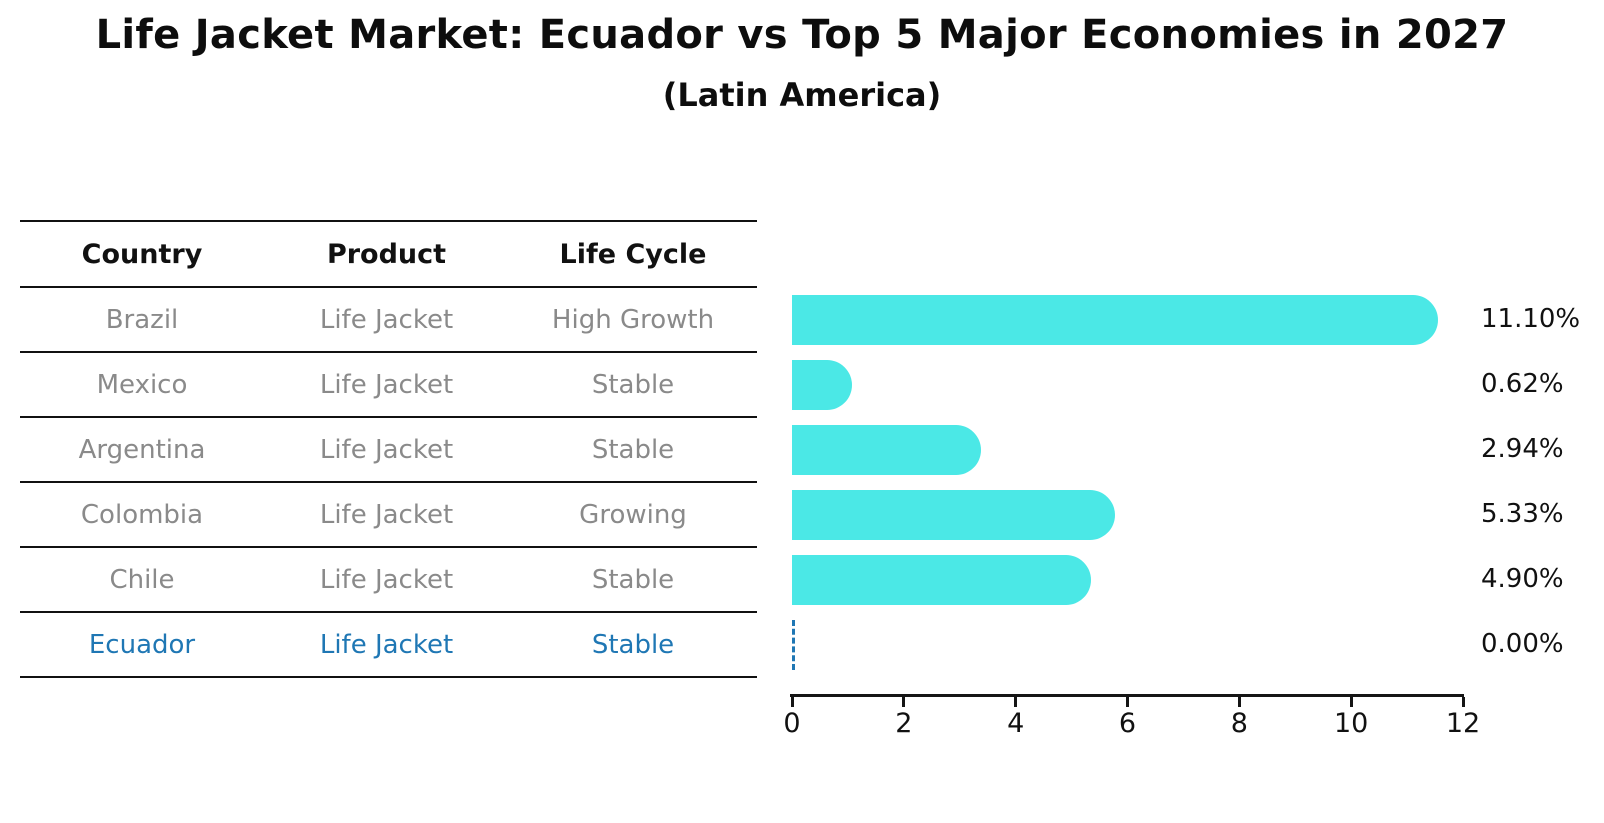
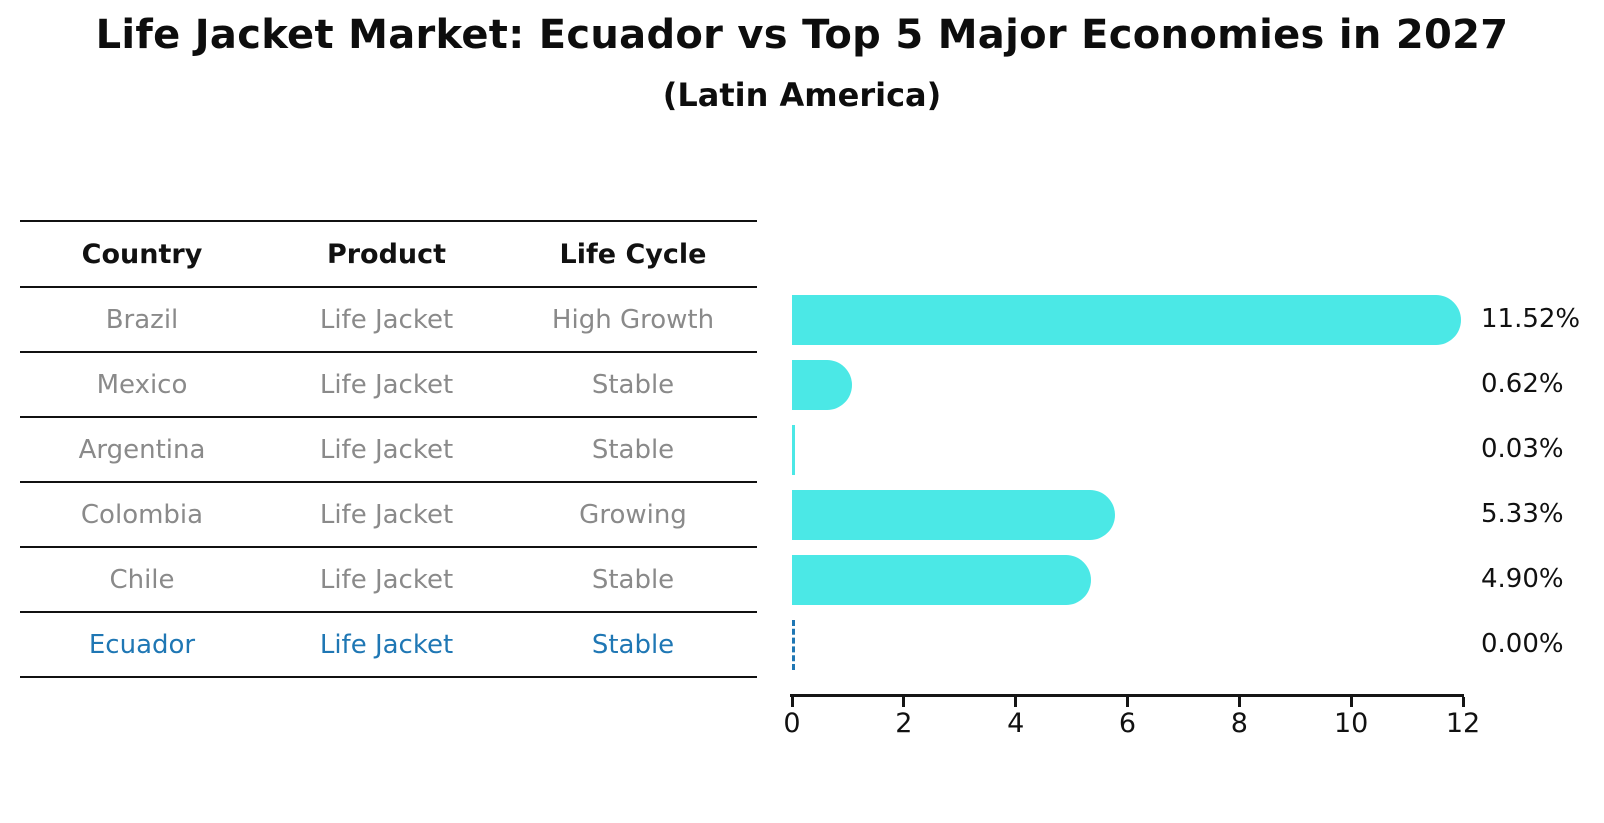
Brazil: 11.10% -> 11.52%
Argentina: 2.94% -> 0.03%
